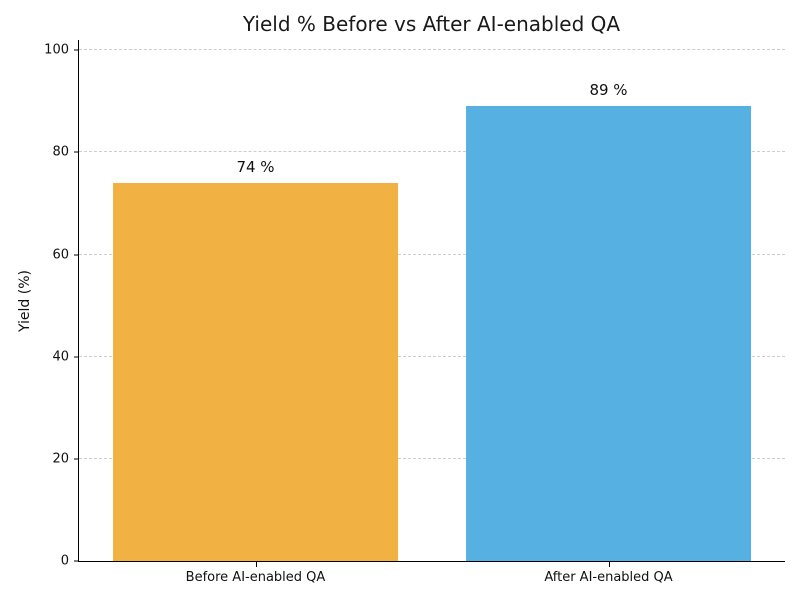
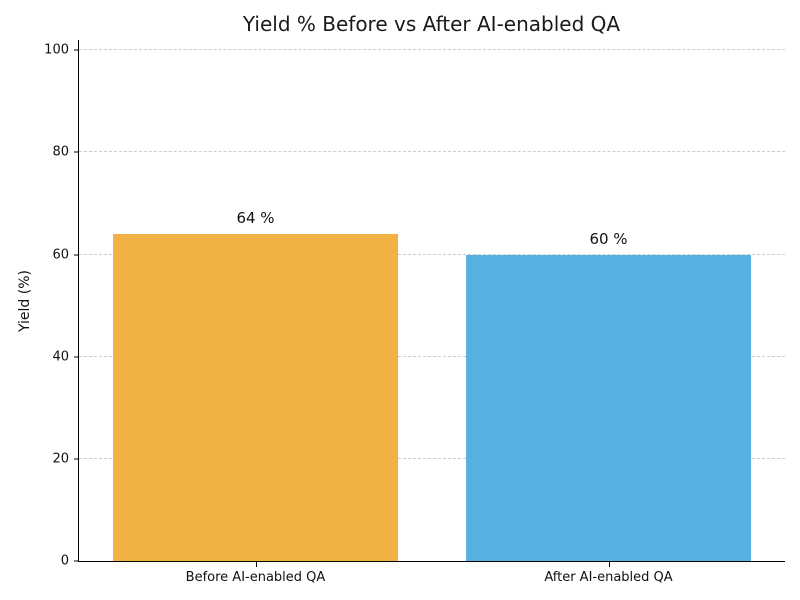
Before AI-enabled QA: 74 -> 64
After AI-enabled QA: 89 -> 60
